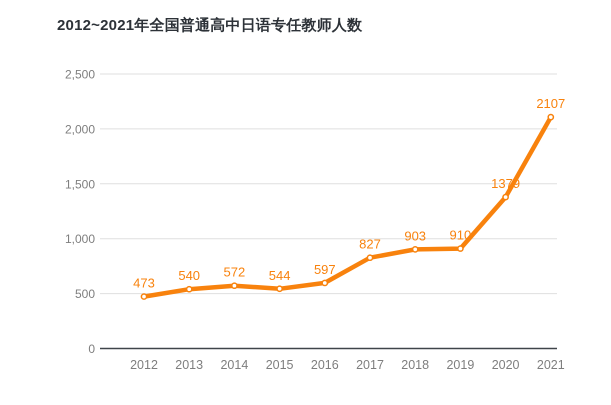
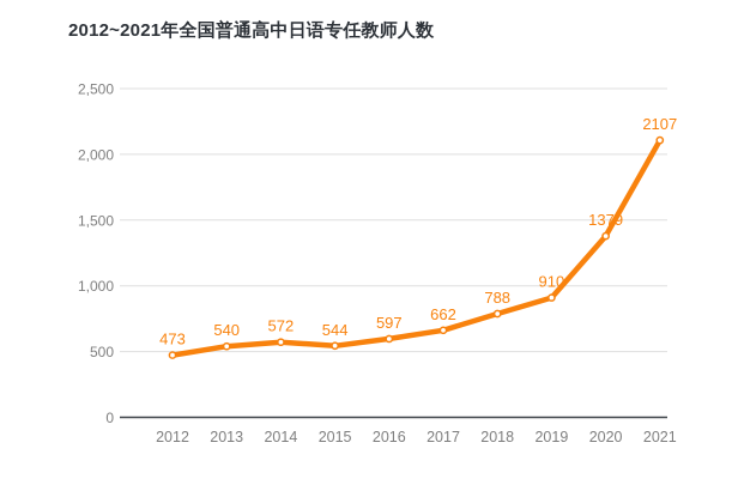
2017: 827 -> 662
2018: 903 -> 788
